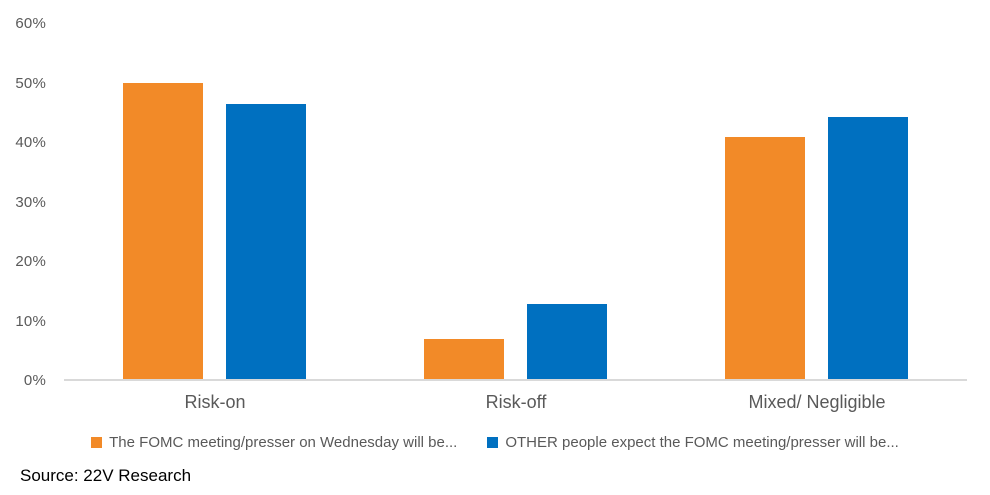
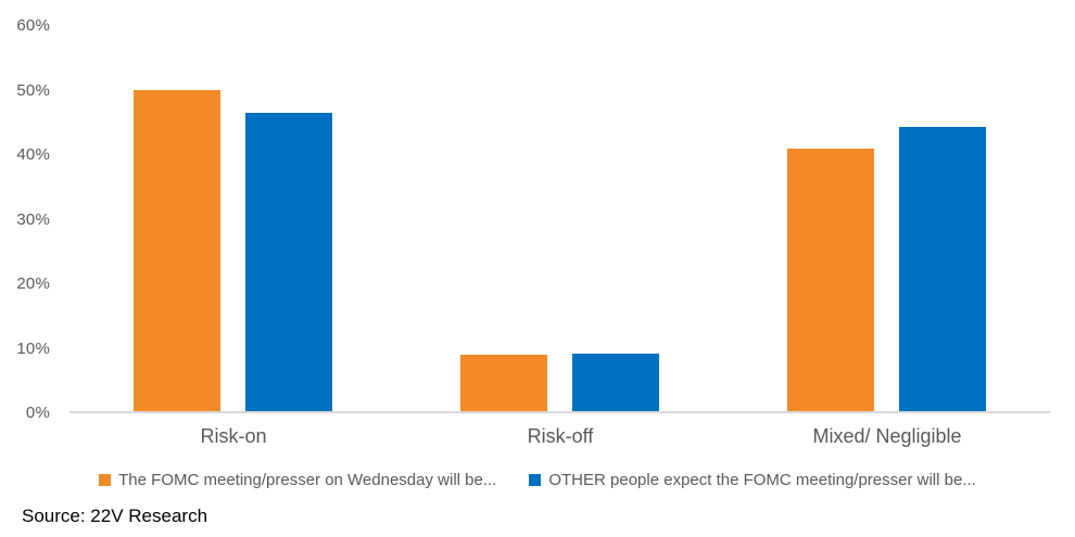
The FOMC meeting/presser on Wednesday will be.../Risk-off: 7% -> 9%
OTHER people expect the FOMC meeting/presser will be.../Risk-off: 13% -> 9%
